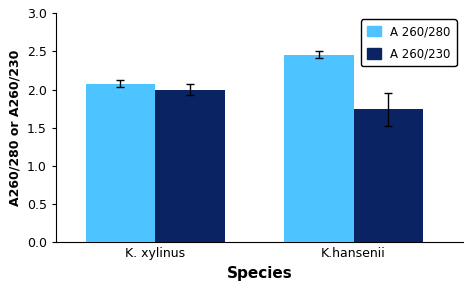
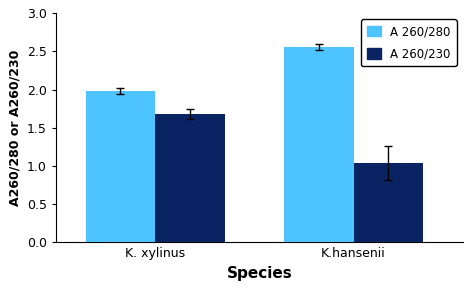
A 260/280/K. xylinus: 2.08 -> 1.98
A 260/230/K. xylinus: 2.00 -> 1.68
A 260/280/K.hansenii: 2.46 -> 2.56
A 260/230/K.hansenii: 1.74 -> 1.04
